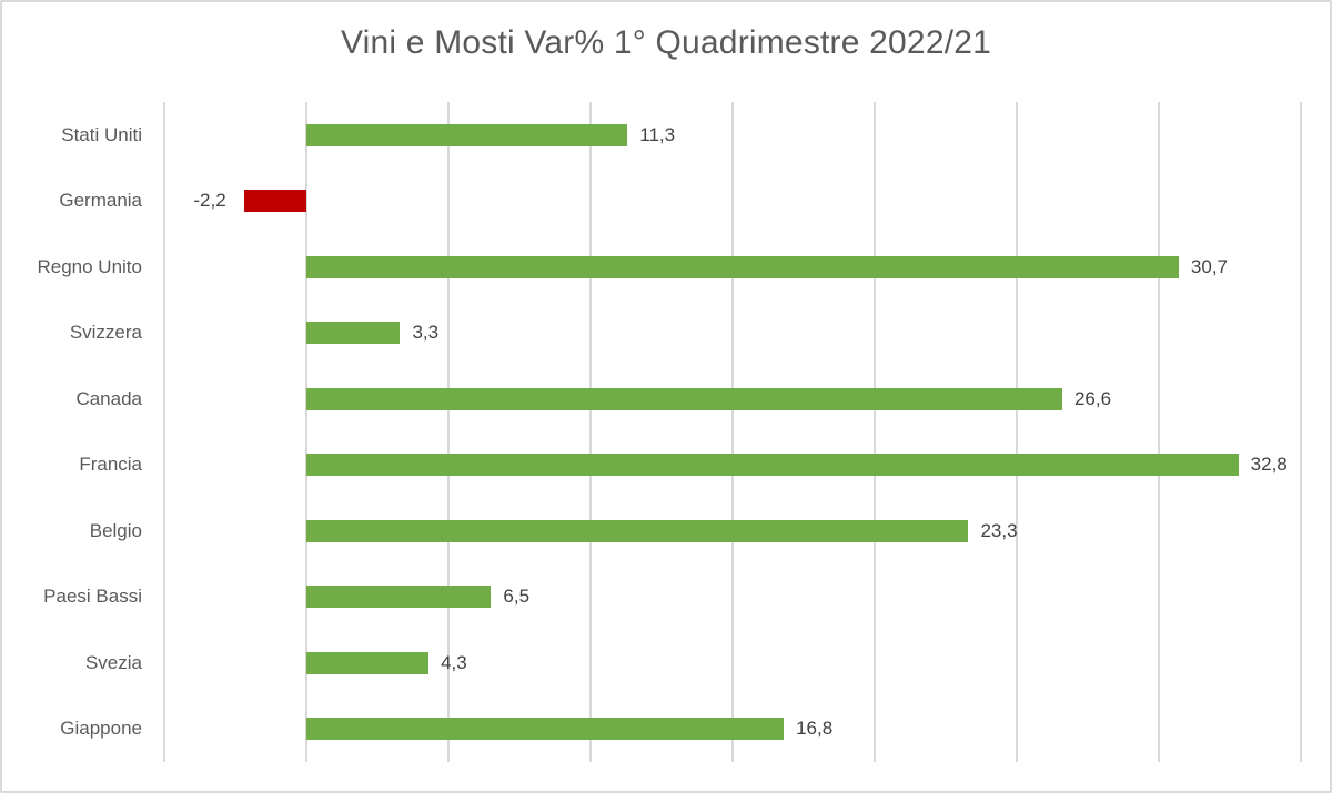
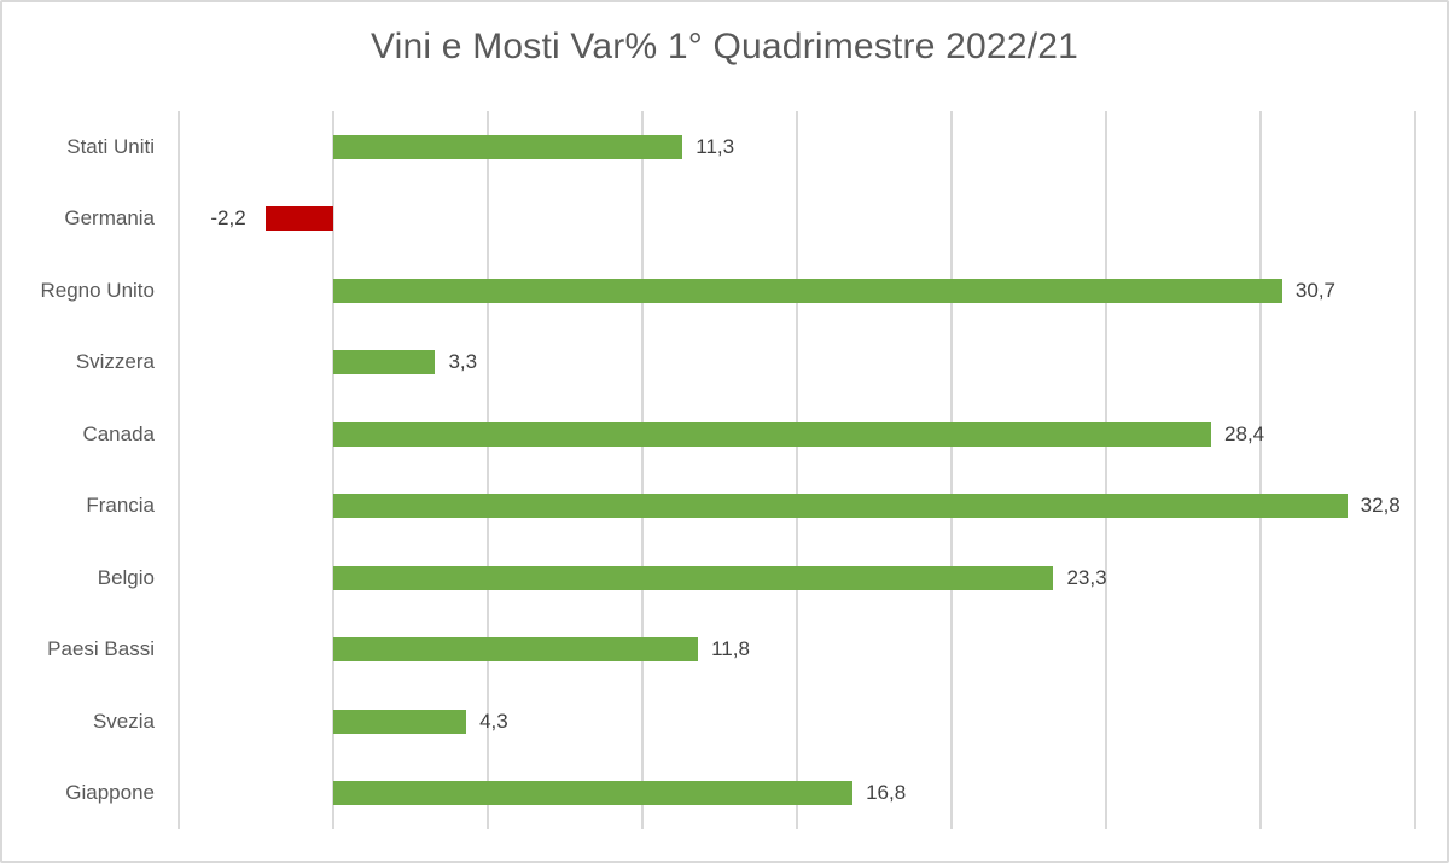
Canada: 26,6 -> 28,4
Paesi Bassi: 6,5 -> 11,8
